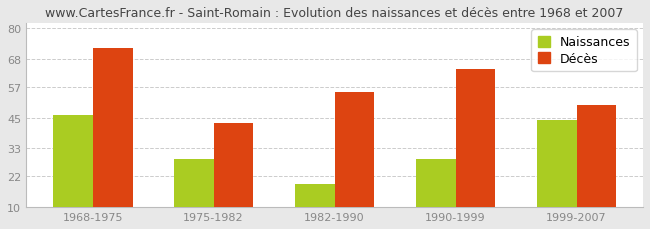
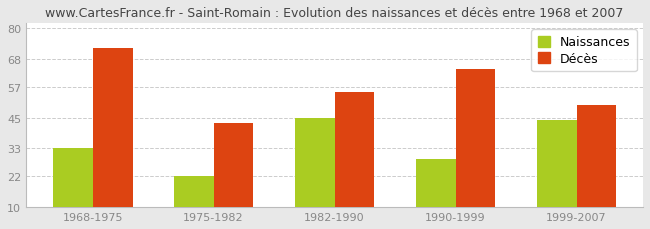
Naissances/1968-1975: 46 -> 33
Naissances/1975-1982: 29 -> 22
Naissances/1982-1990: 19 -> 45
